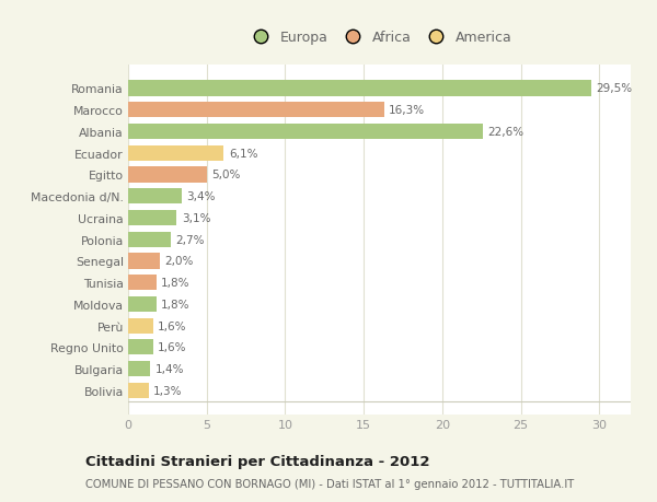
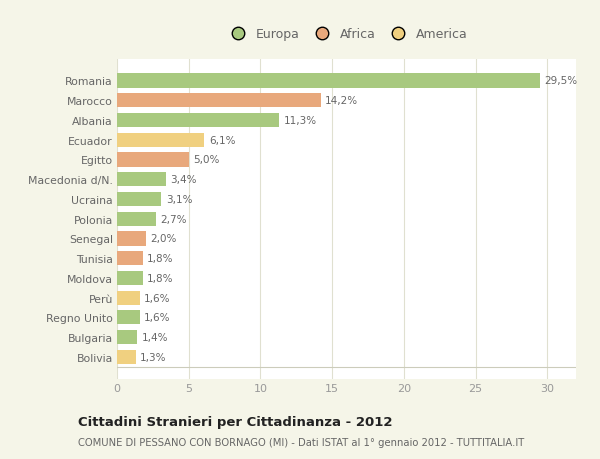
Marocco: 16,3% -> 14,2%
Albania: 22,6% -> 11,3%
